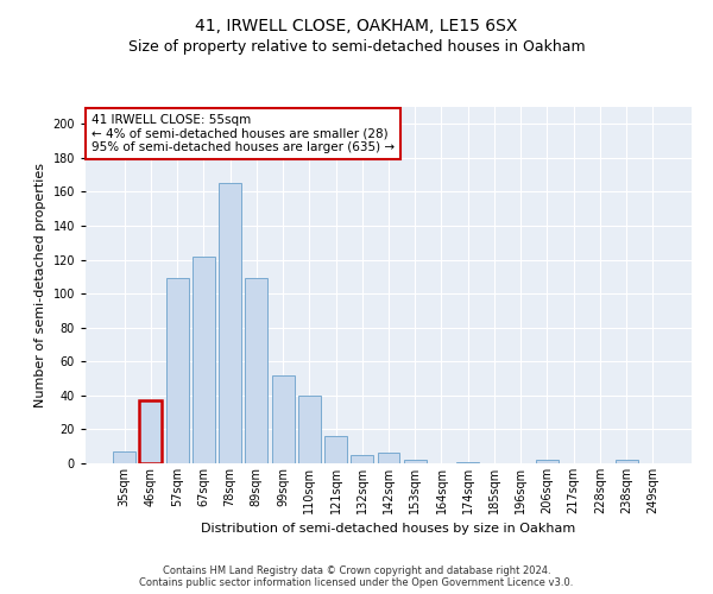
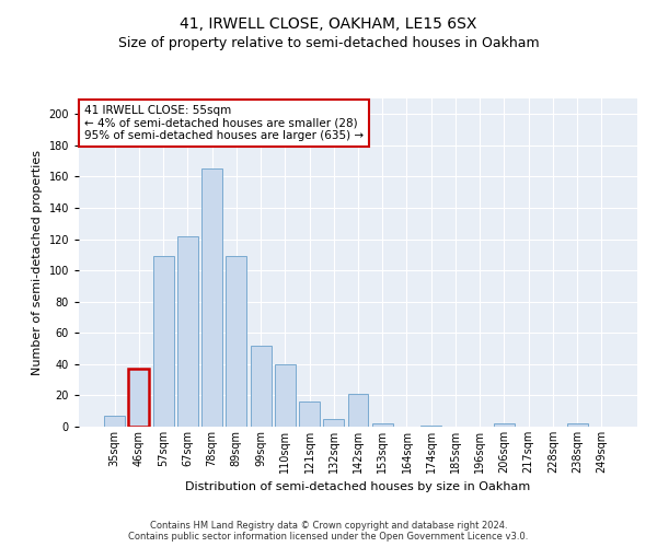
142sqm: 6 -> 21
